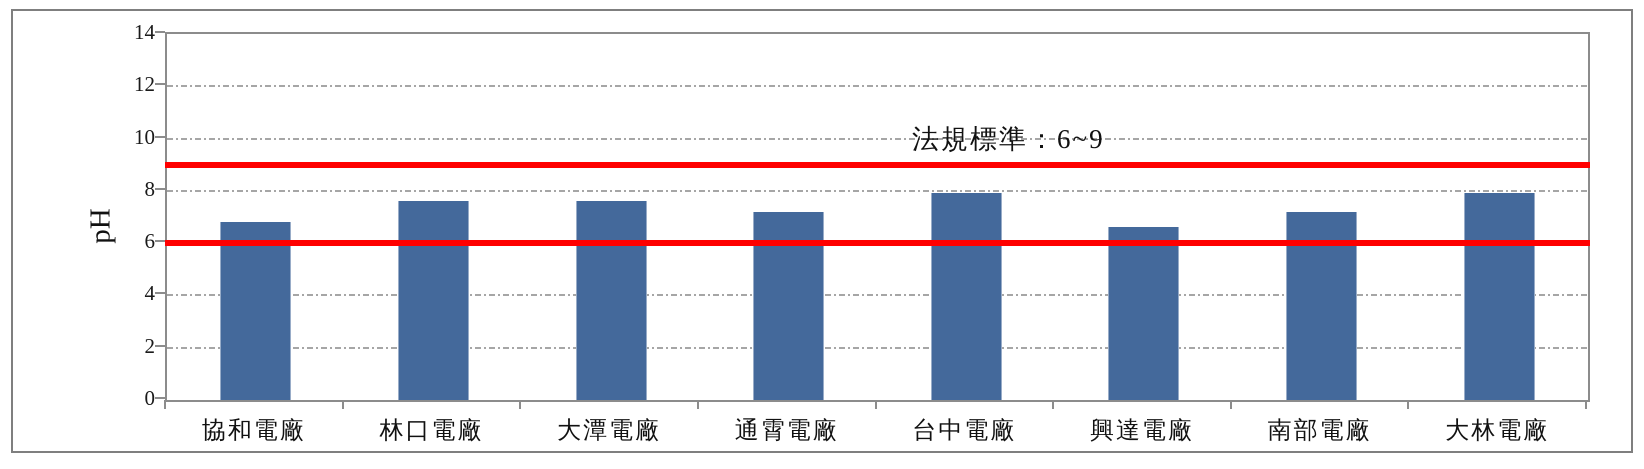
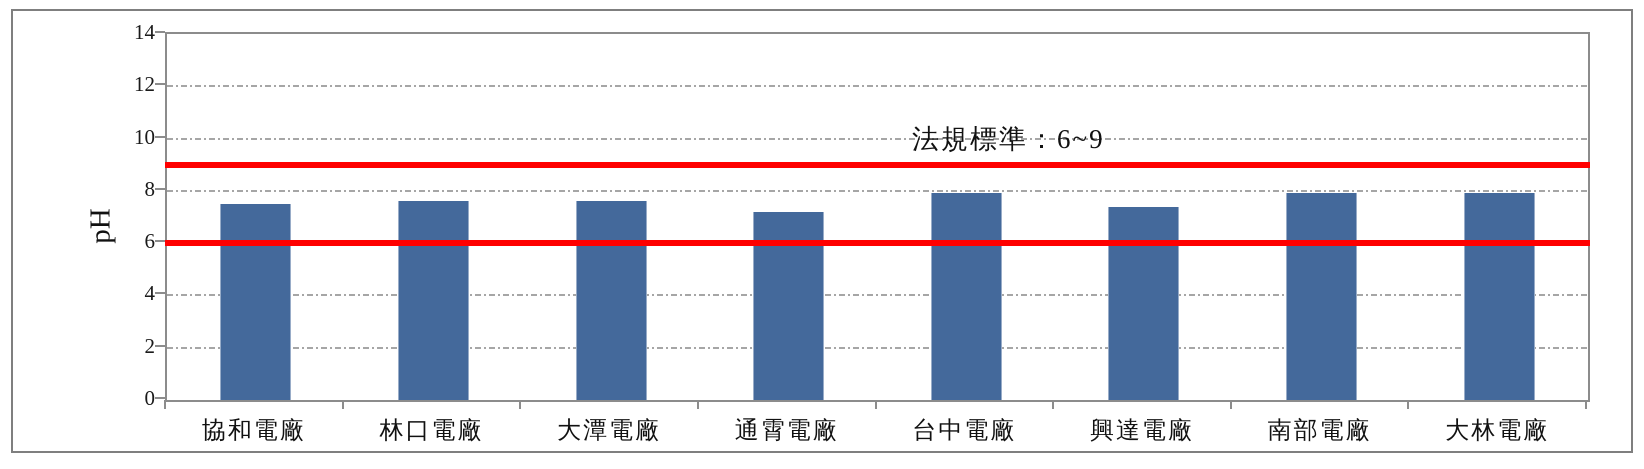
協和電廠: 6.8 -> 7.5
興達電廠: 6.6 -> 7.4
南部電廠: 7.2 -> 7.9
